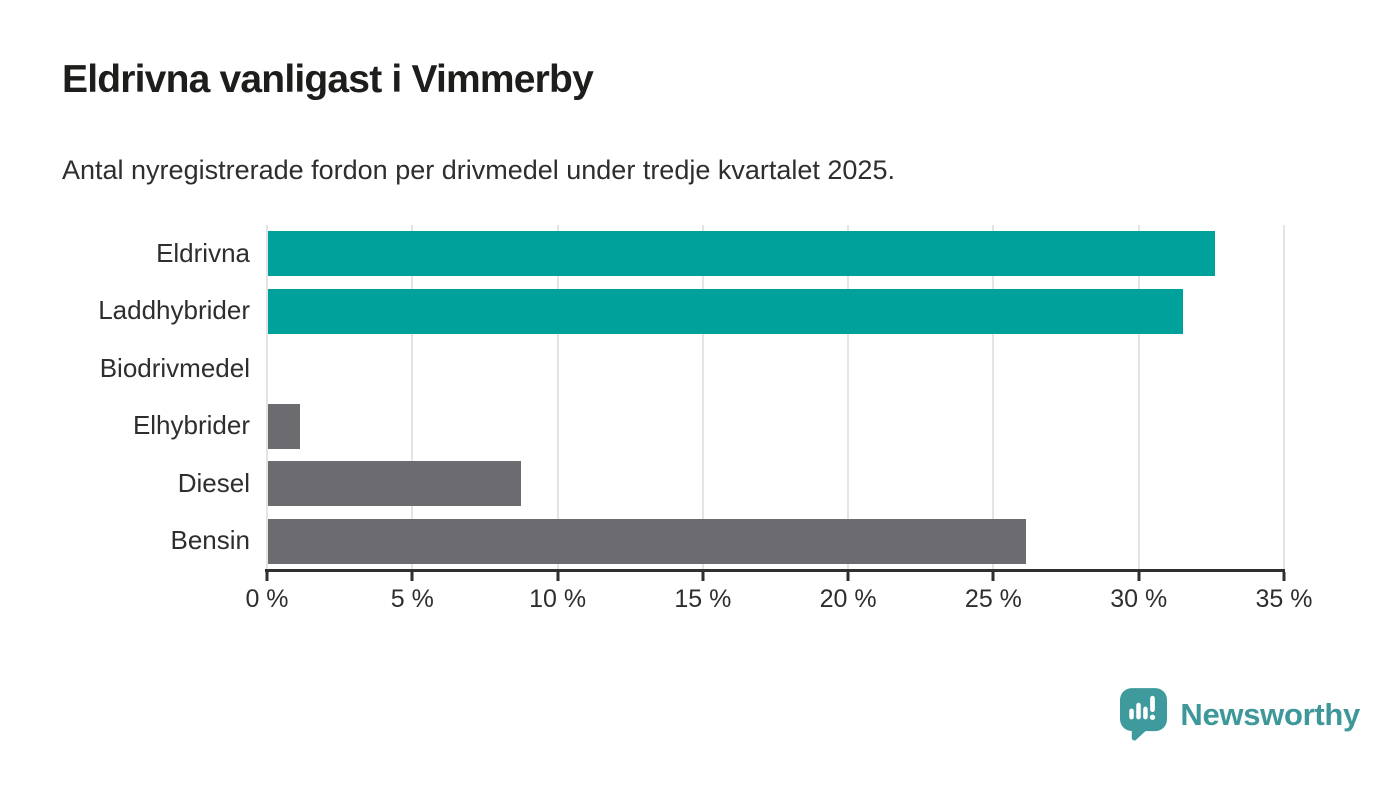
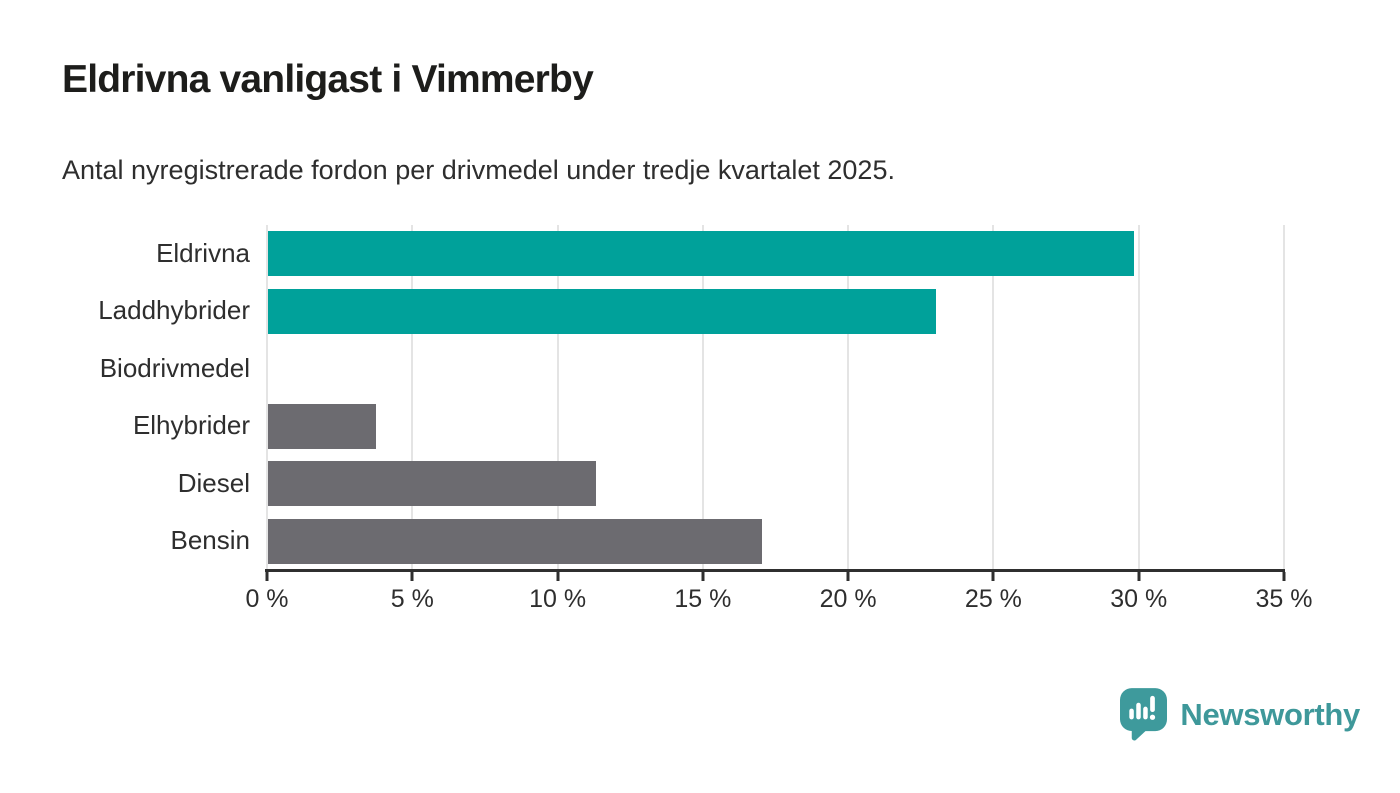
Eldrivna: 32.6% -> 29.8%
Laddhybrider: 31.5% -> 23.0%
Elhybrider: 1.1% -> 3.7%
Diesel: 8.7% -> 11.3%
Bensin: 26.1% -> 17.0%
